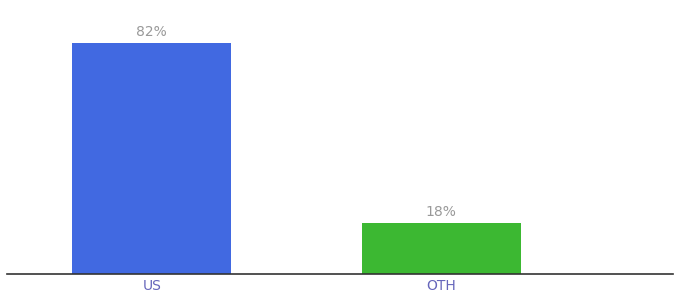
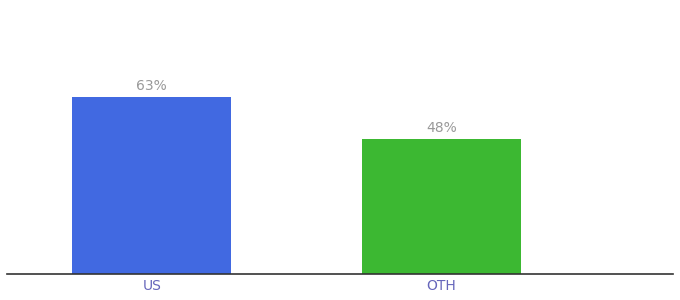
US: 82% -> 63%
OTH: 18% -> 48%
